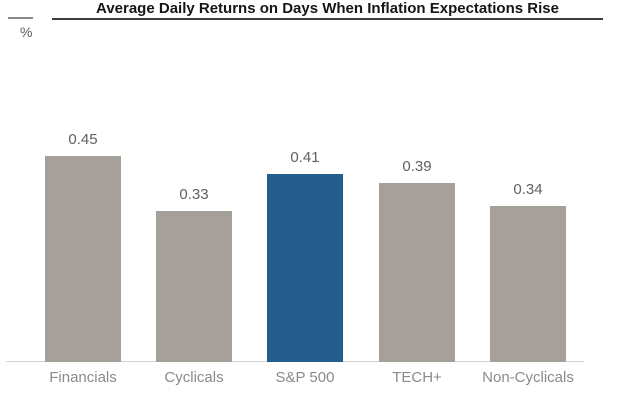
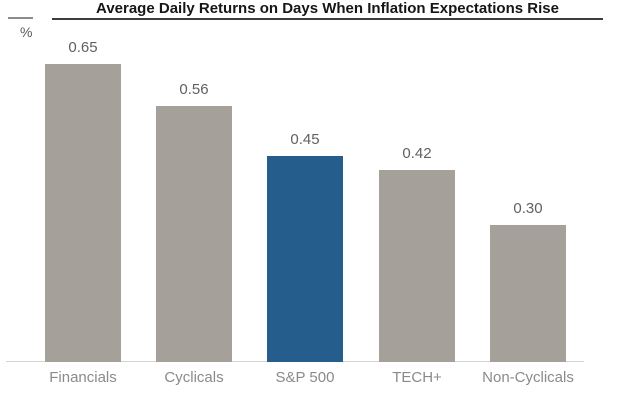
Financials: 0.45 -> 0.65
Cyclicals: 0.33 -> 0.56
S&P 500: 0.41 -> 0.45
TECH+: 0.39 -> 0.42
Non-Cyclicals: 0.34 -> 0.30
